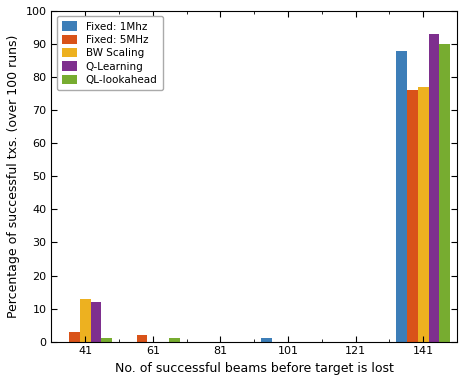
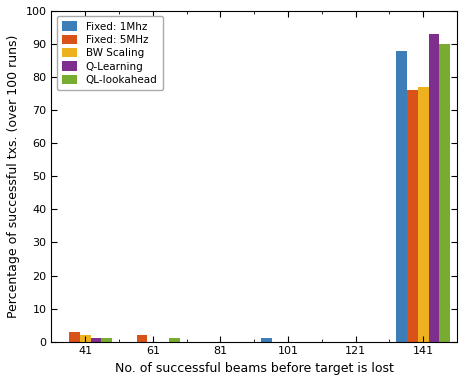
BW Scaling/41: 13 -> 2
Q-Learning/41: 12 -> 1
